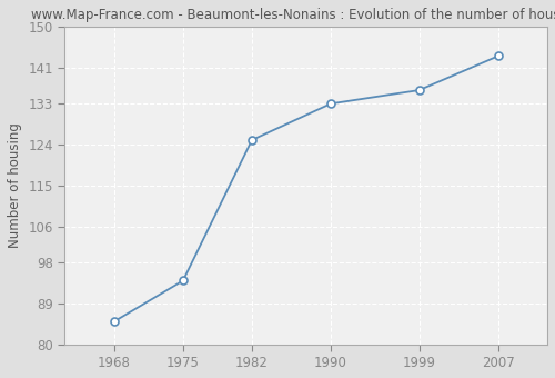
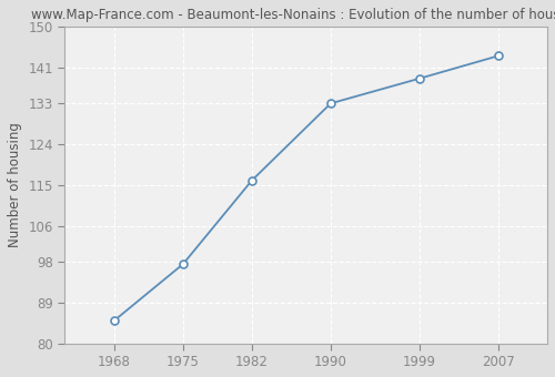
1975: 94.0 -> 97.5
1982: 125.0 -> 116.0
1999: 136.0 -> 138.5
